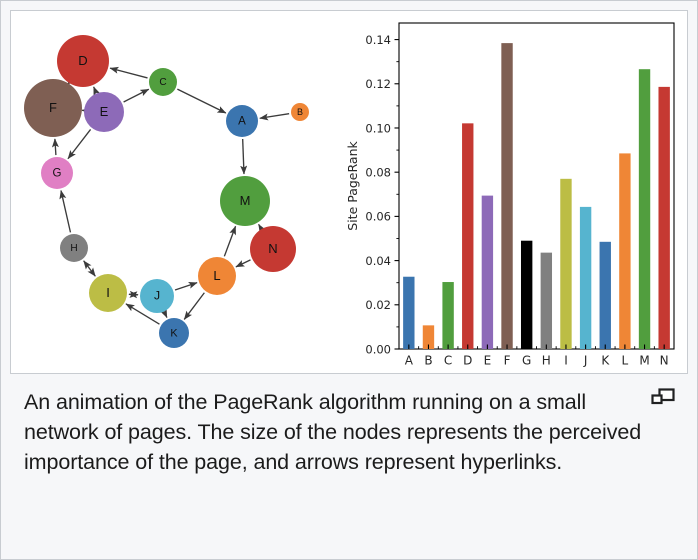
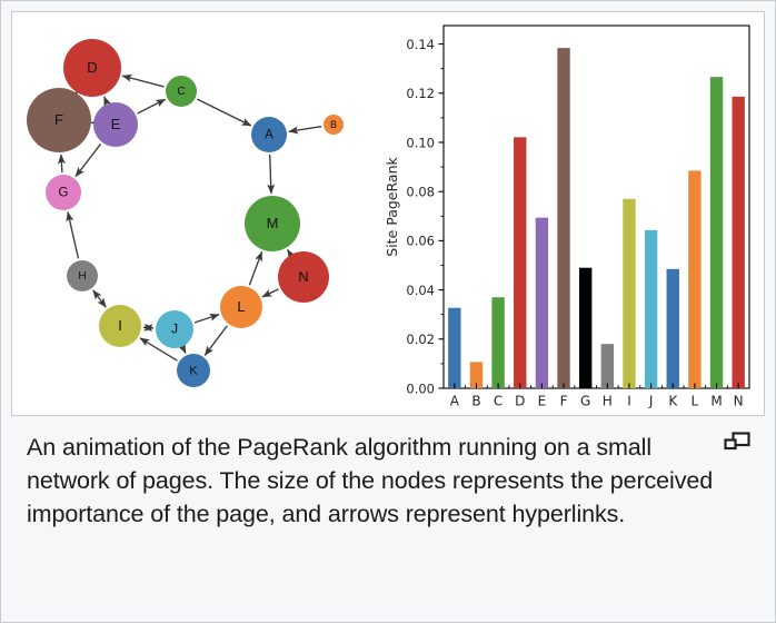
C: 0.030 -> 0.037
H: 0.044 -> 0.018
